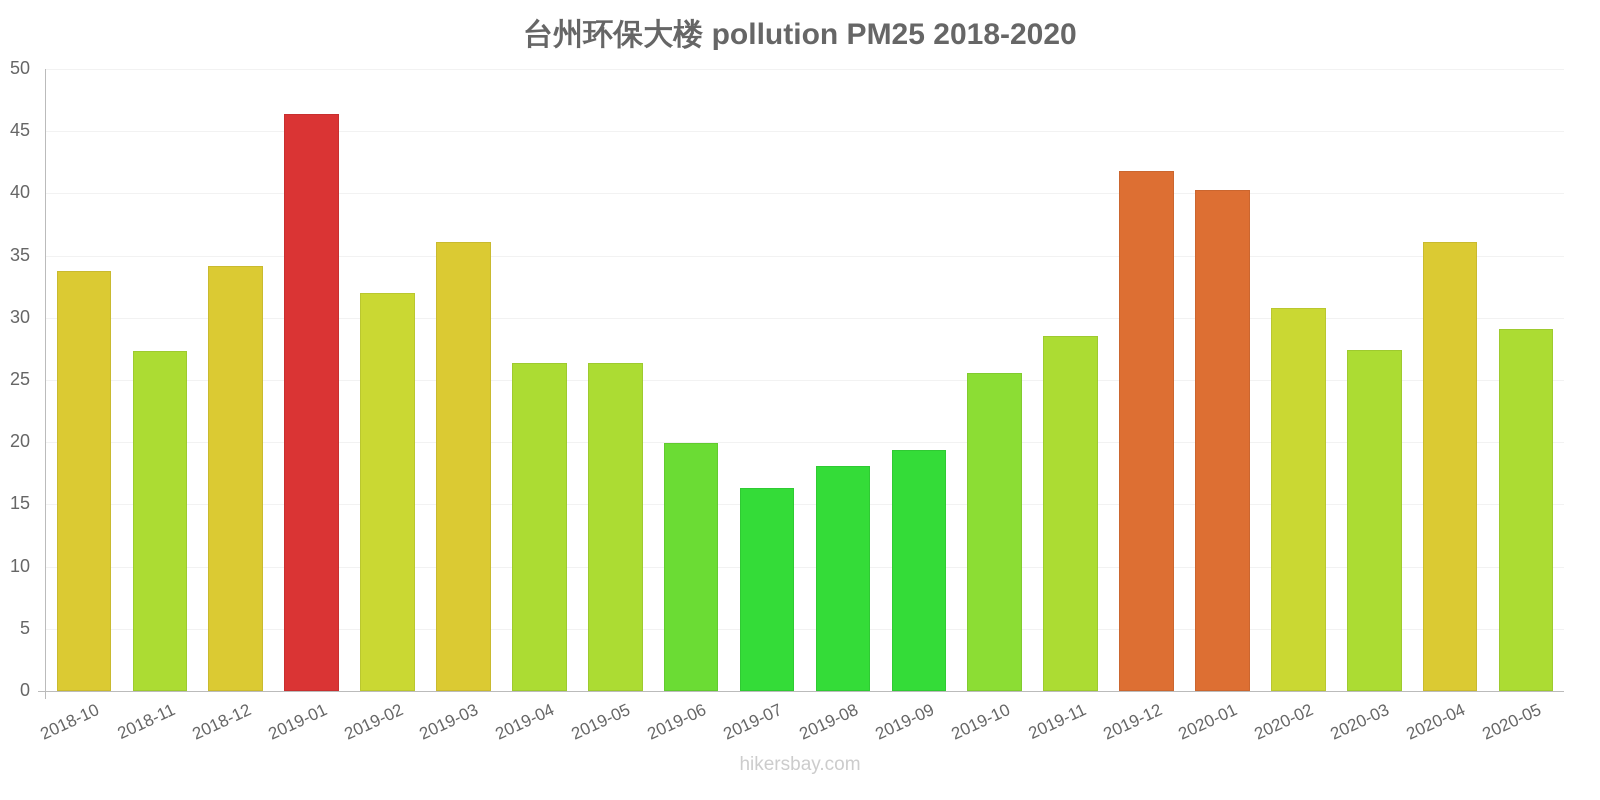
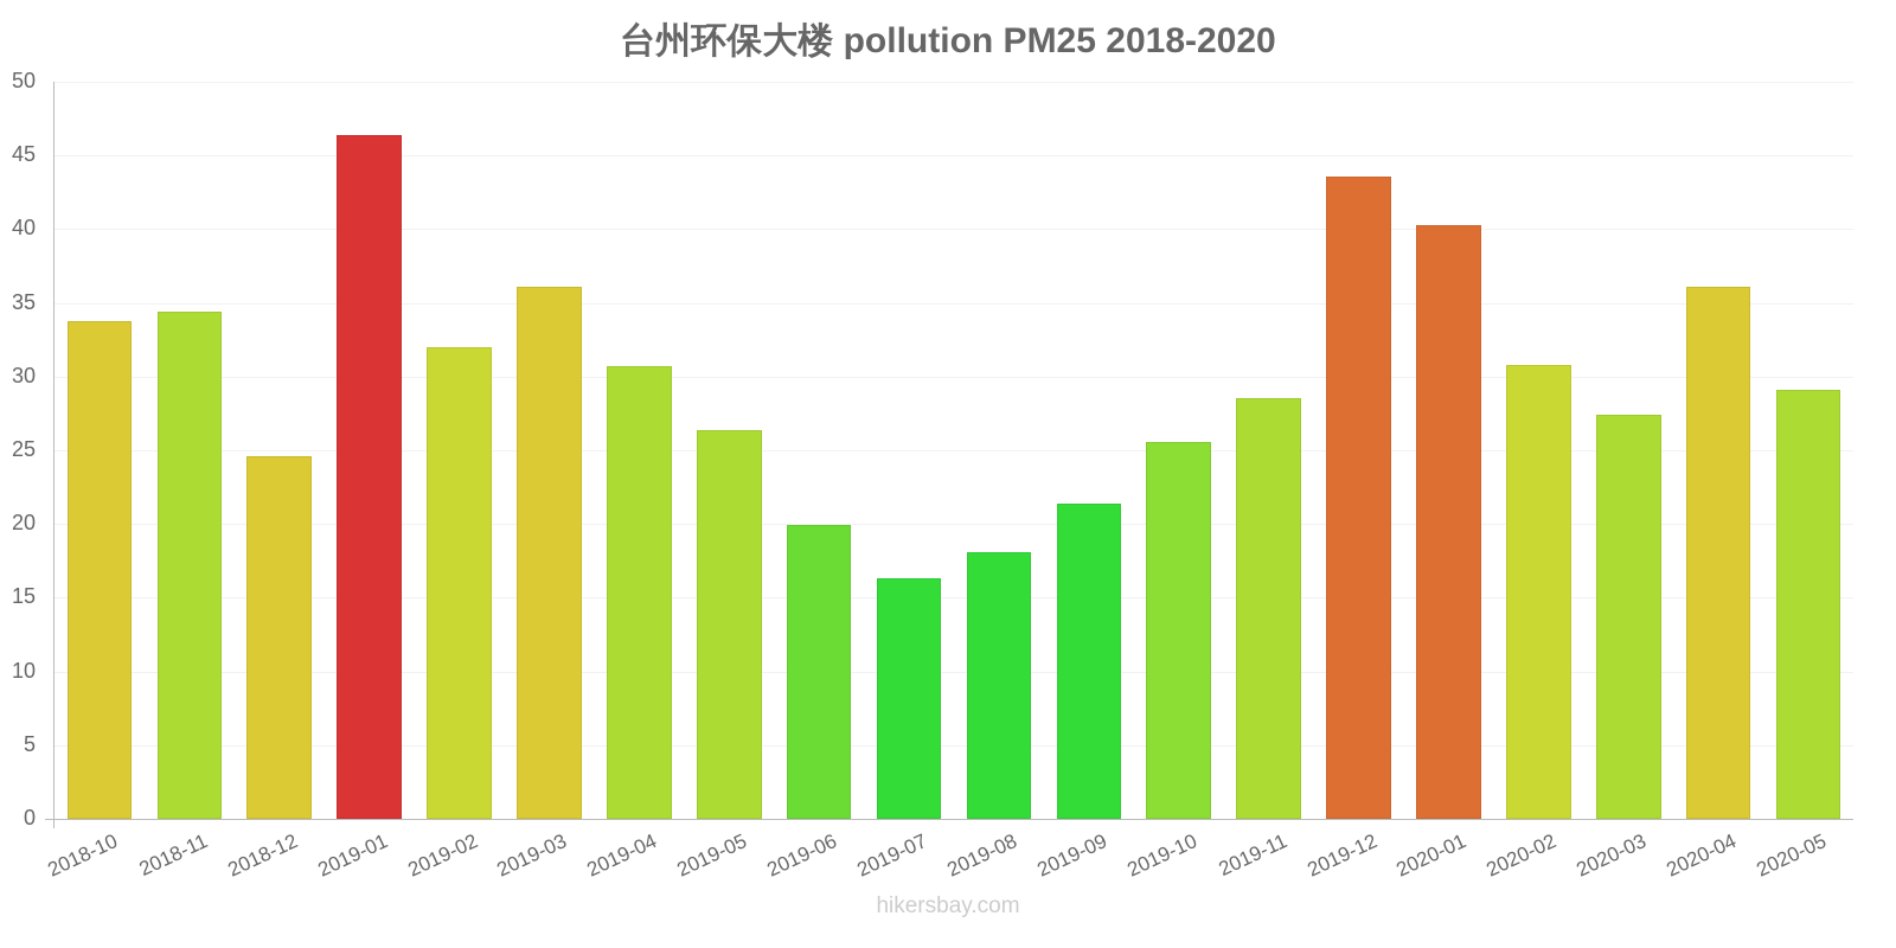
2018-11: 27.3 -> 34.4
2018-12: 34.2 -> 24.6
2019-04: 26.4 -> 30.7
2019-09: 19.4 -> 21.4
2019-12: 41.8 -> 43.6
